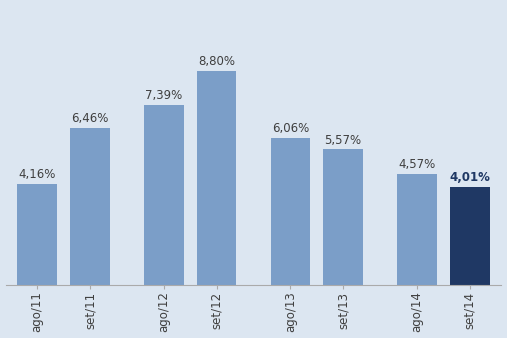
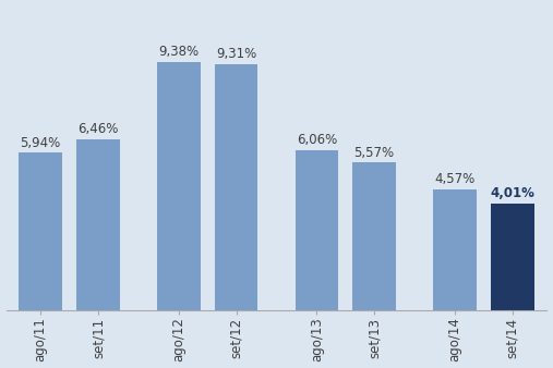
ago/11: 4,16% -> 5,94%
ago/12: 7,39% -> 9,38%
set/12: 8,80% -> 9,31%
